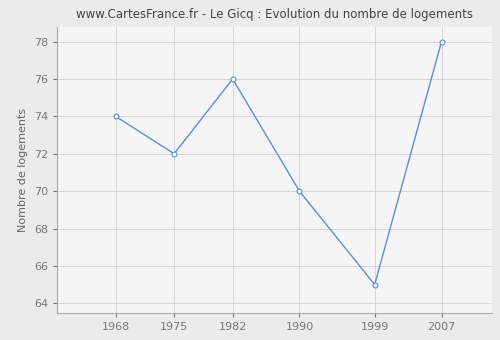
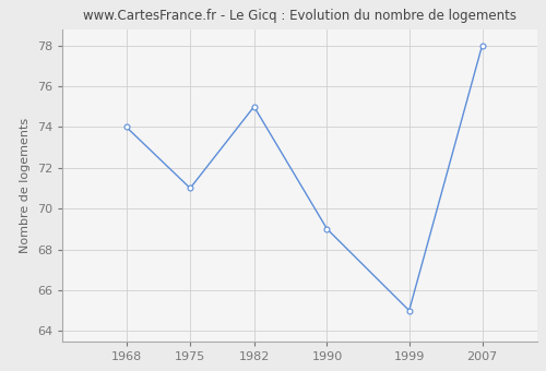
1975: 72 -> 71
1982: 76 -> 75
1990: 70 -> 69
